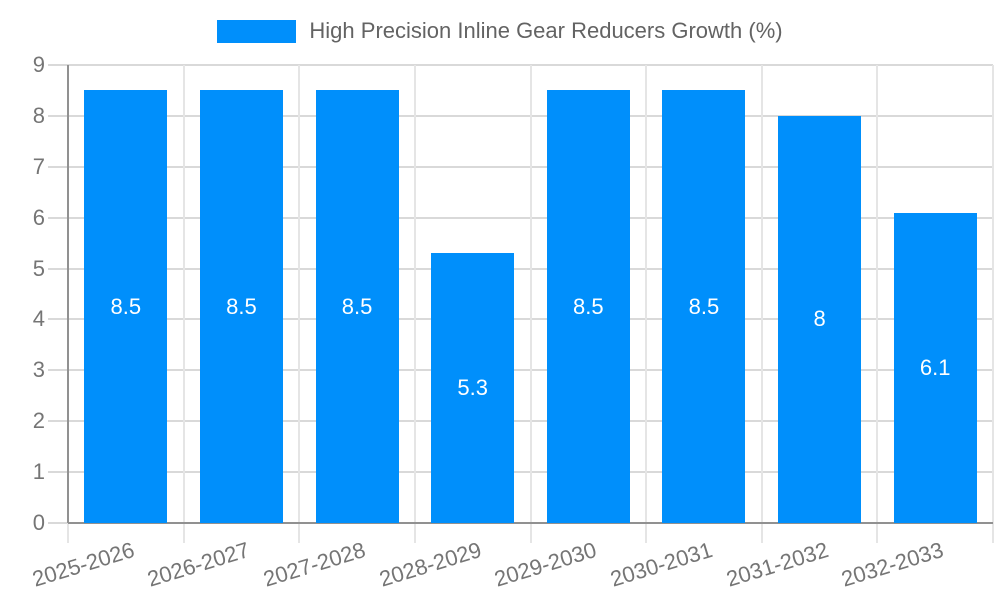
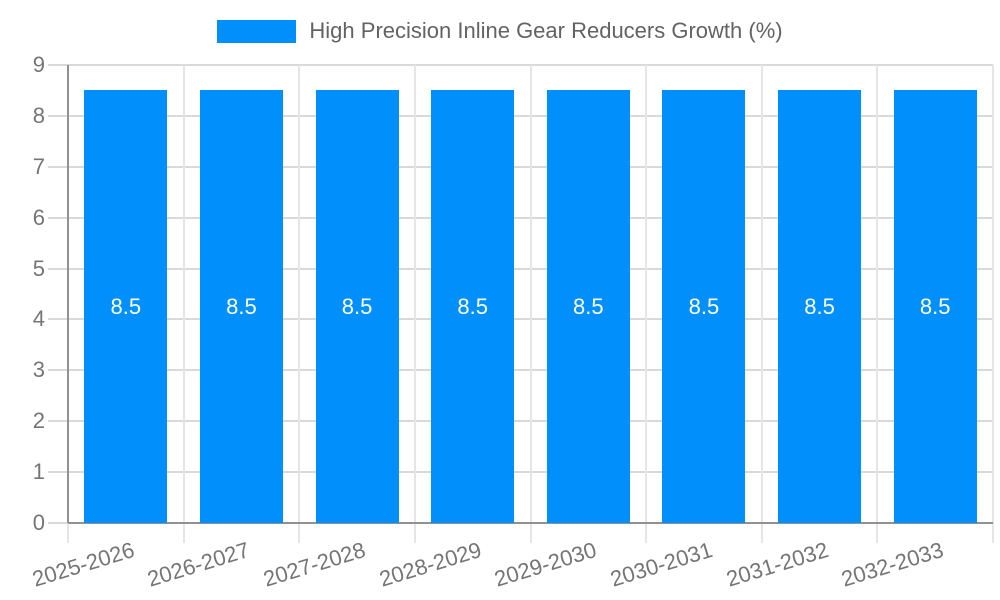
2028-2029: 5.3 -> 8.5
2031-2032: 8 -> 8.5
2032-2033: 6.1 -> 8.5
